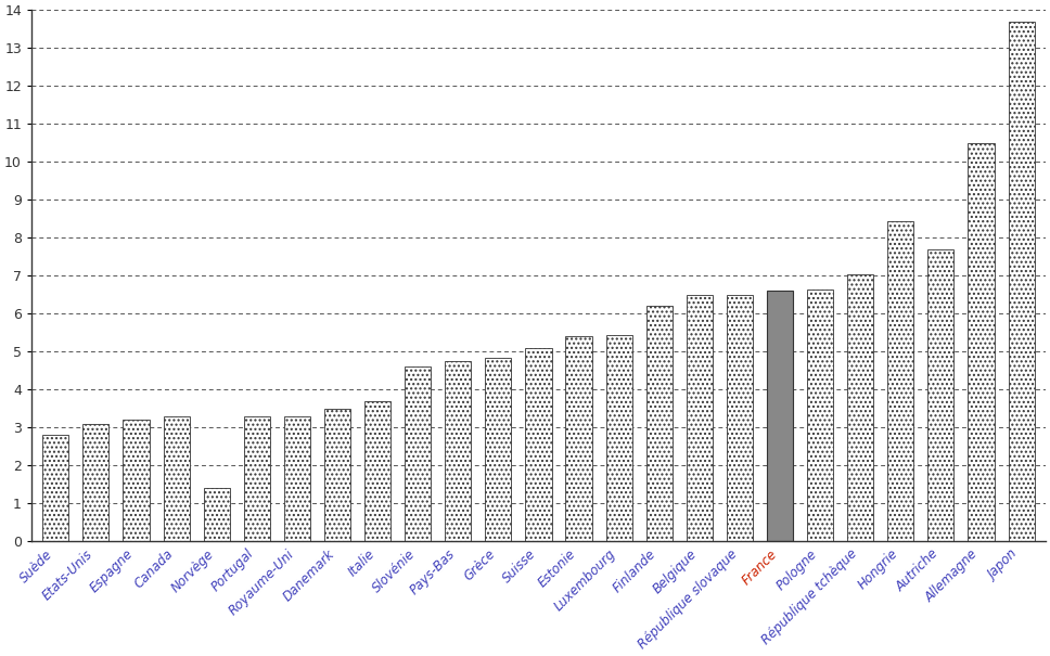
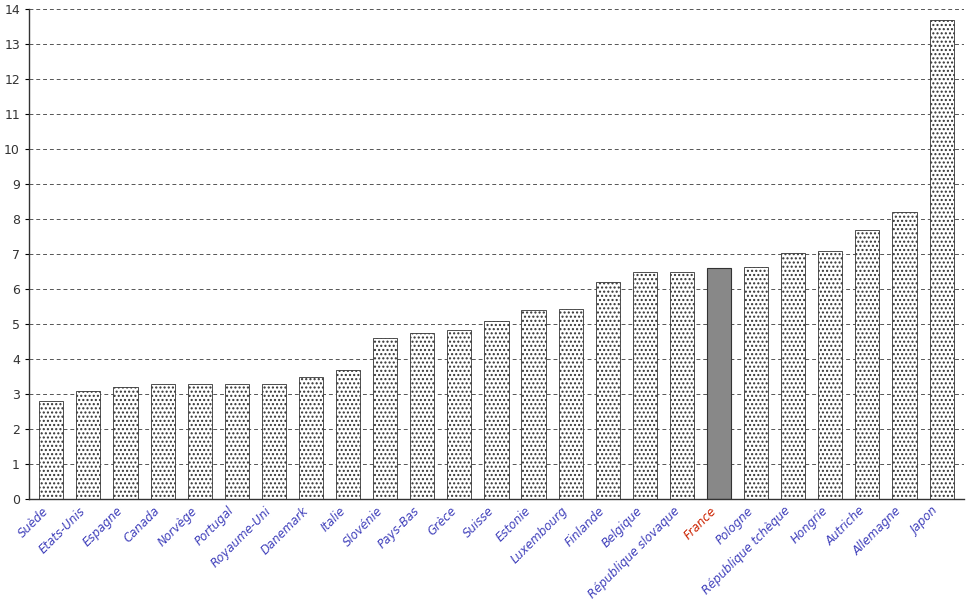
Norvège: 1.40 -> 3.30
Hongrie: 8.45 -> 7.10
Allemagne: 10.50 -> 8.20
